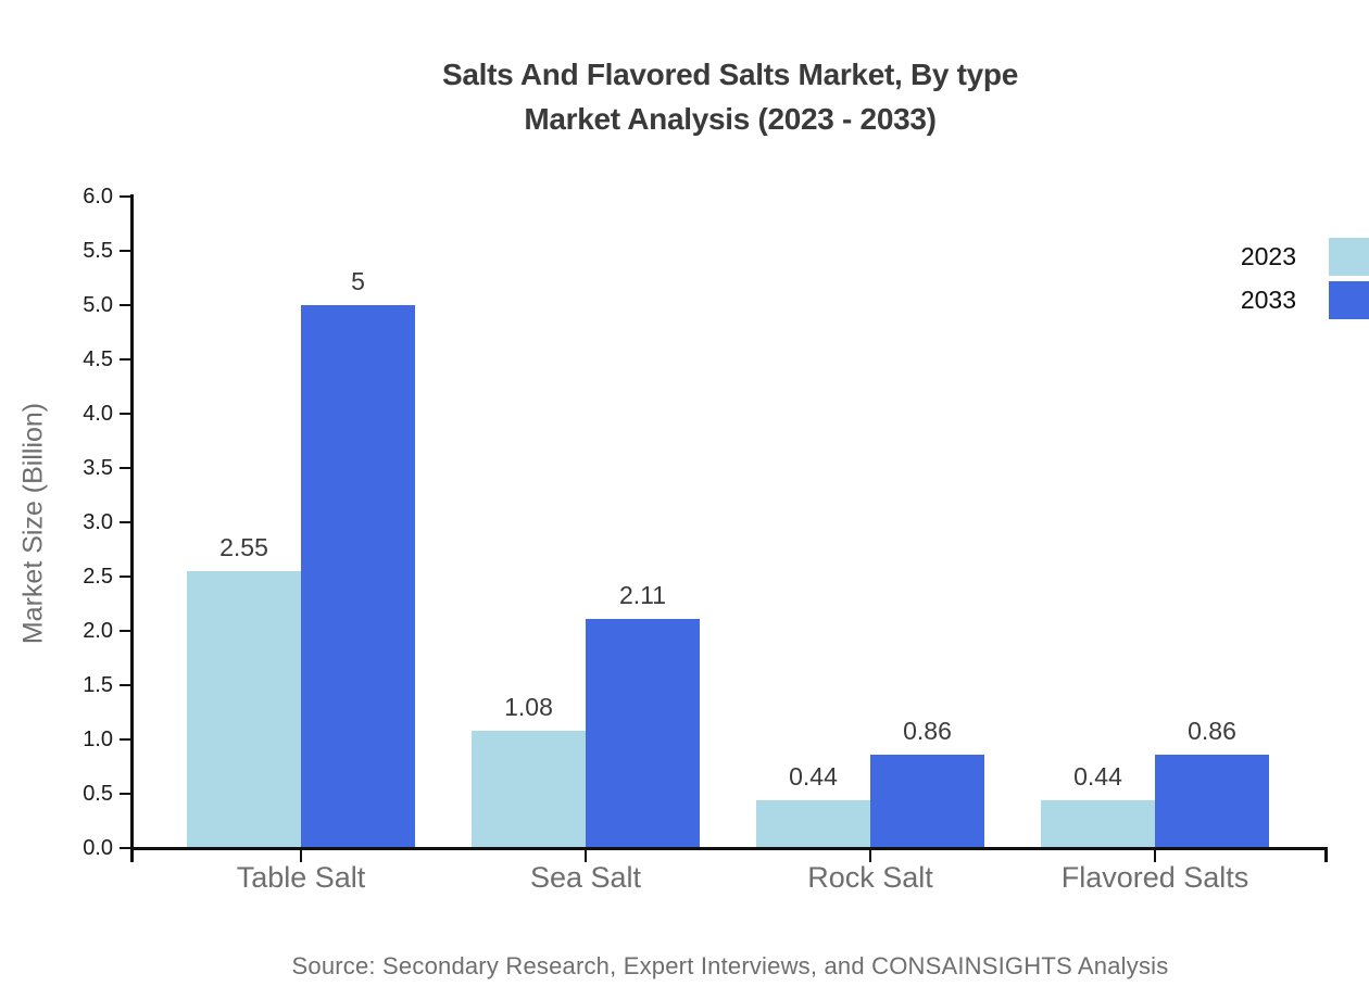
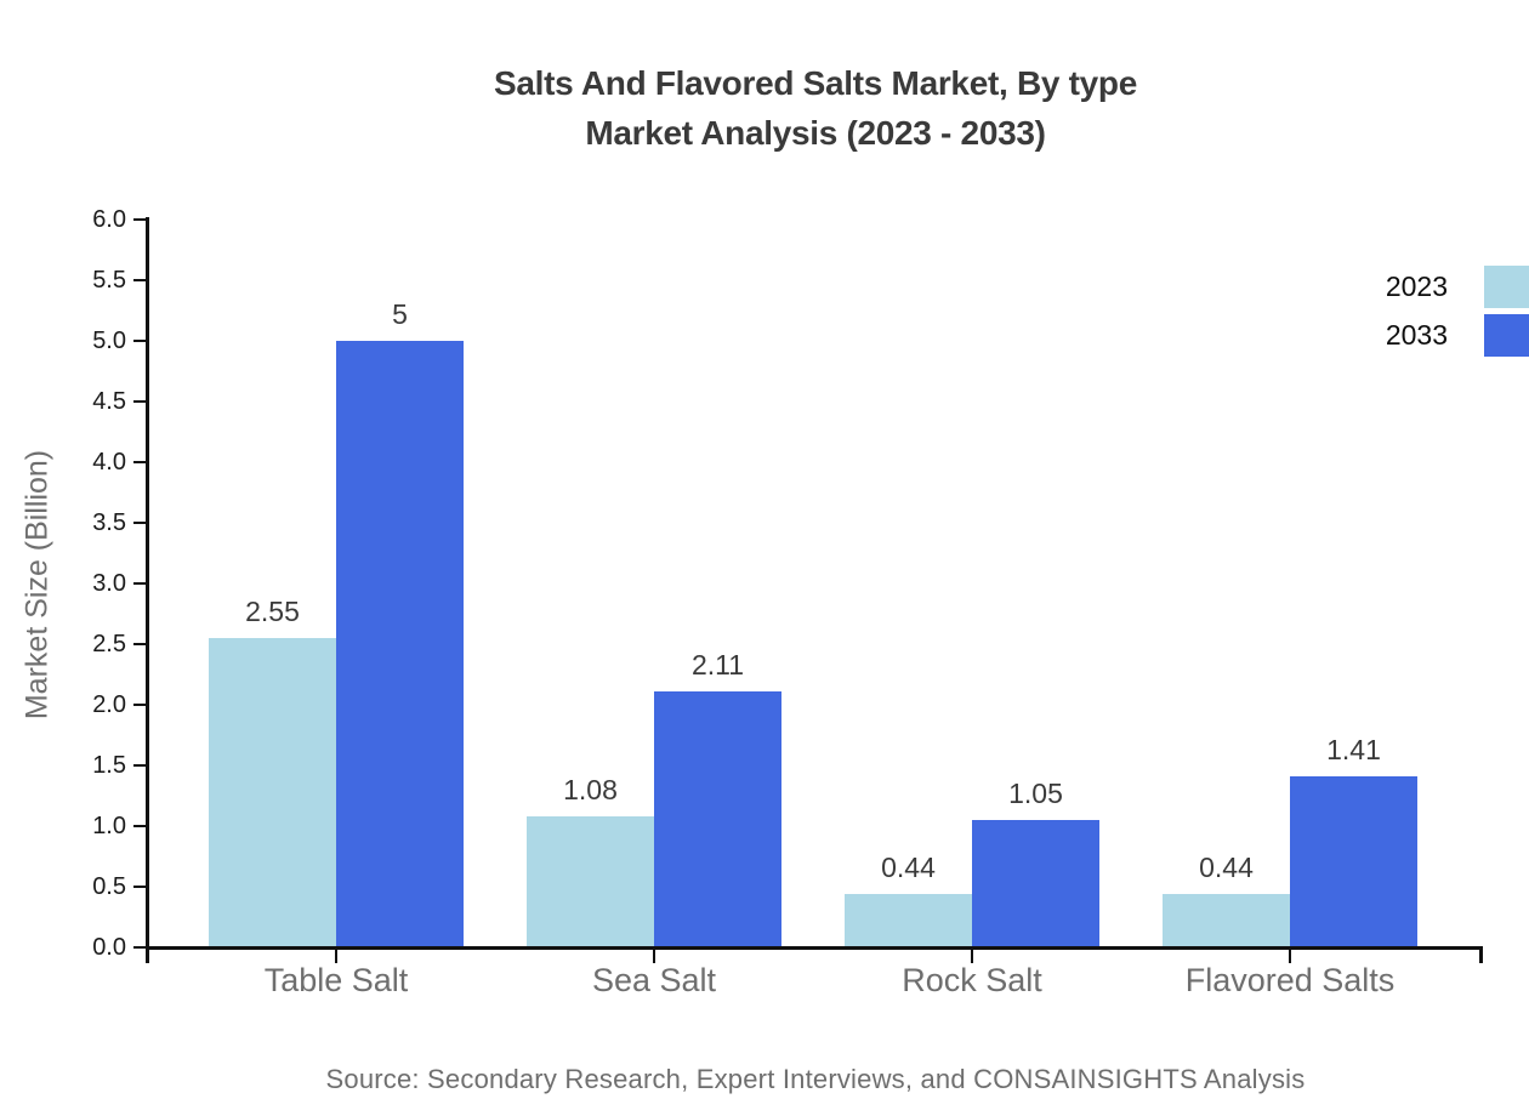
2033/Rock Salt: 0.86 -> 1.05
2033/Flavored Salts: 0.86 -> 1.41
